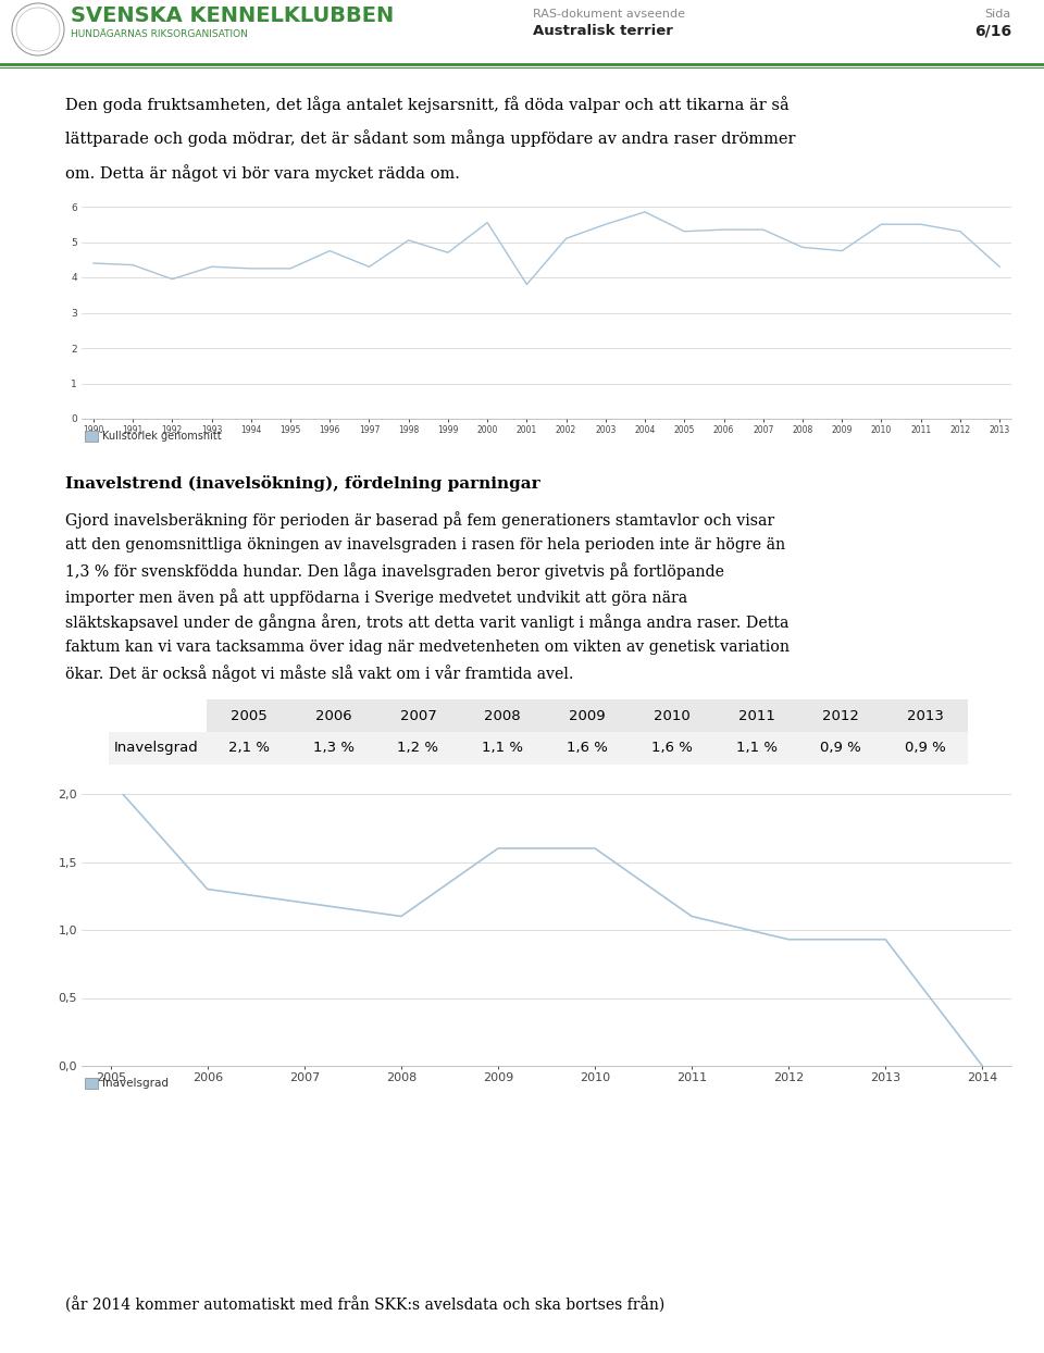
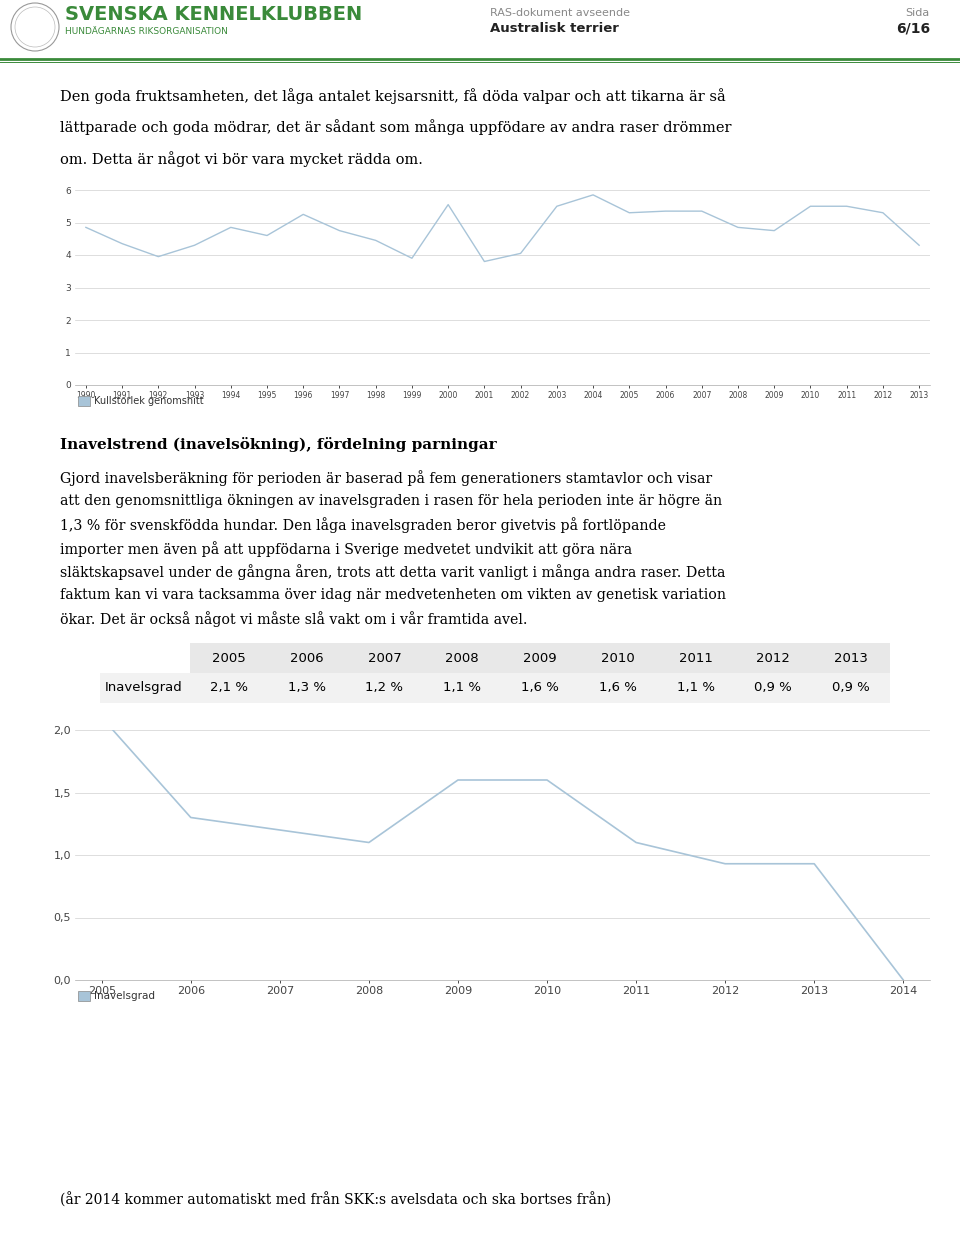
1990: 4.40 -> 4.85
1994: 4.25 -> 4.85
1995: 4.25 -> 4.60
1996: 4.75 -> 5.25
1997: 4.30 -> 4.75
1998: 5.05 -> 4.45
1999: 4.70 -> 3.90
2002: 5.10 -> 4.05
